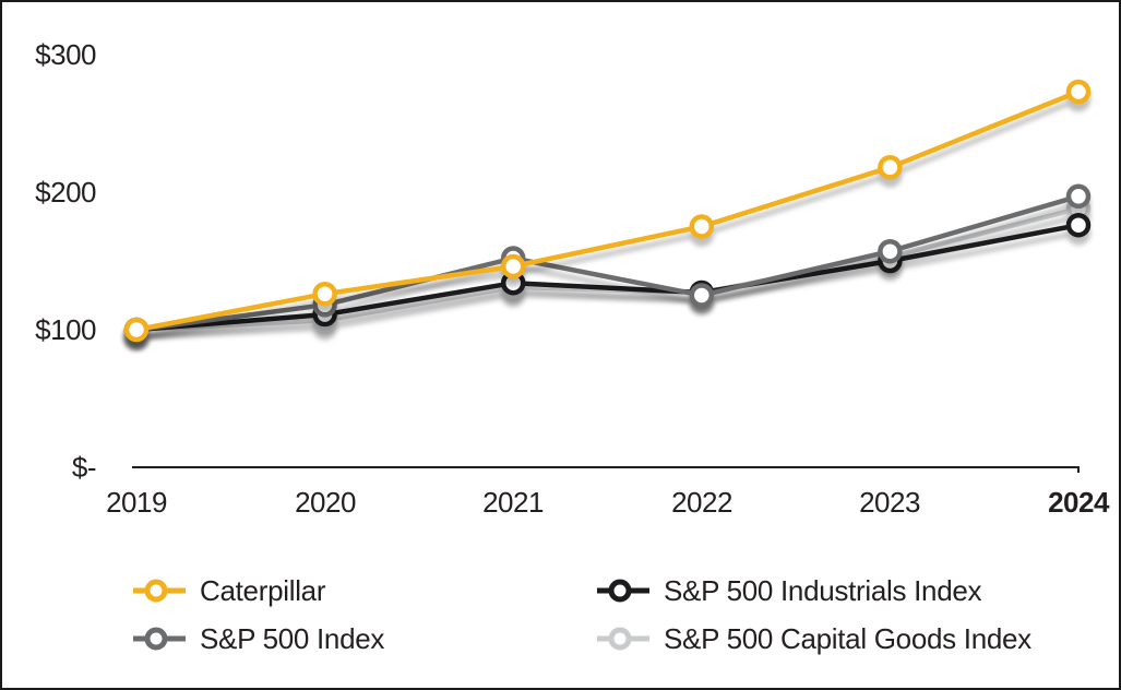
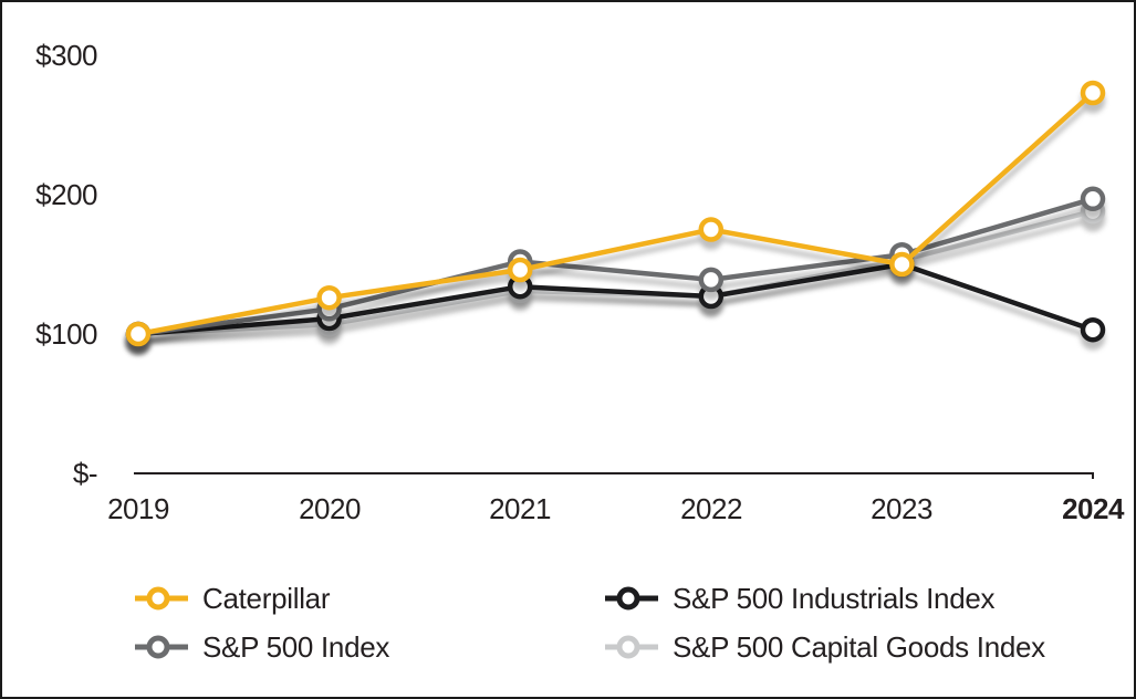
S&P 500 Index/2022: $125 -> $139
Caterpillar/2023: $218 -> $150
S&P 500 Industrials Index/2024: $176 -> $103
